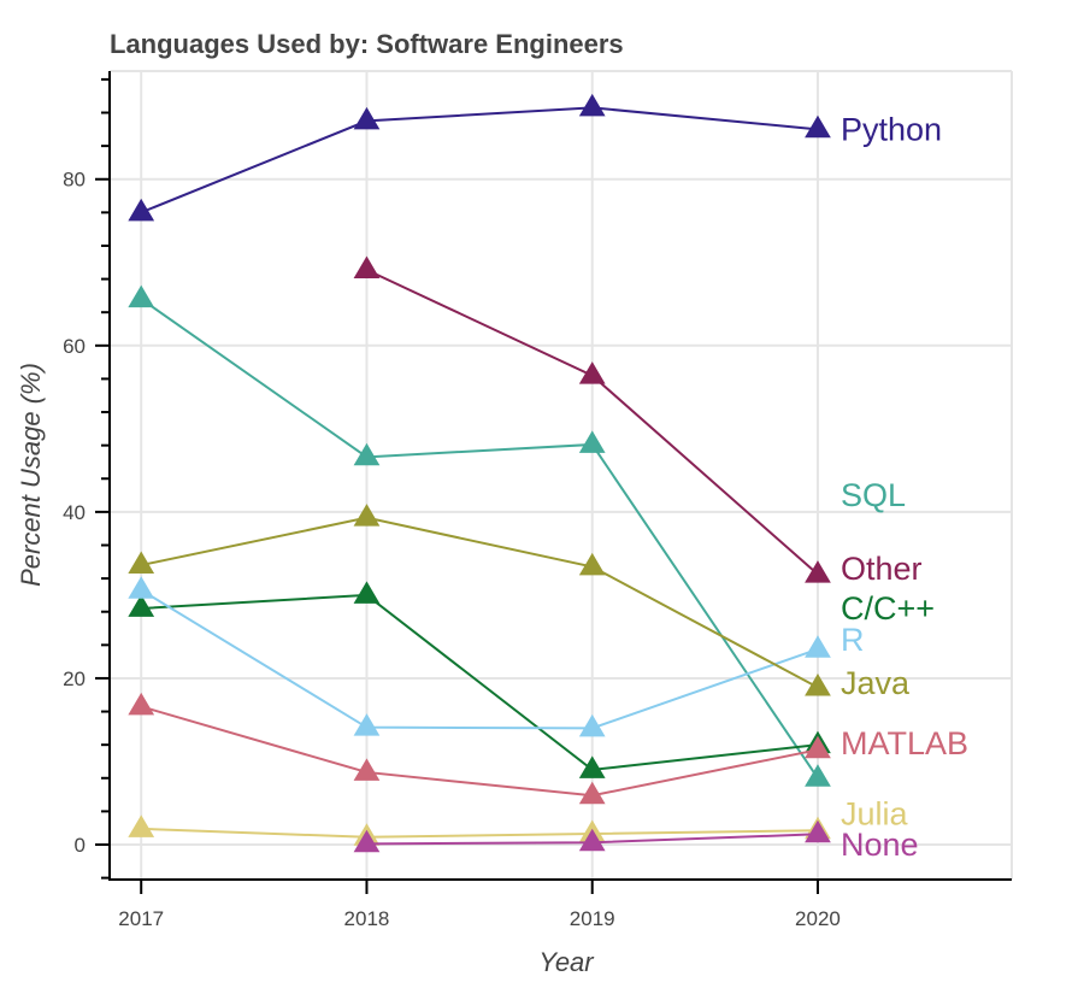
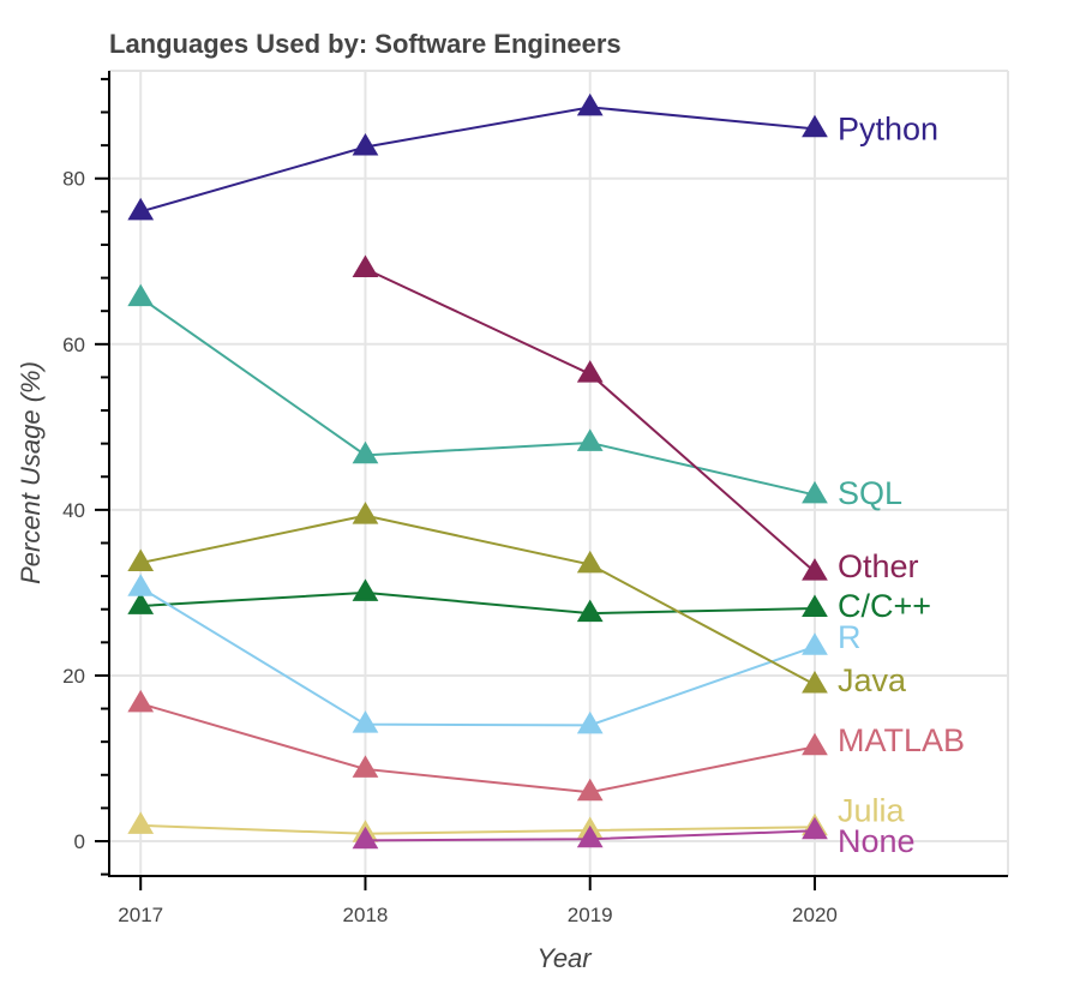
Python/2018: 87 -> 84
C/C++/2019: 9 -> 28
SQL/2020: 8 -> 42
C/C++/2020: 12 -> 28
